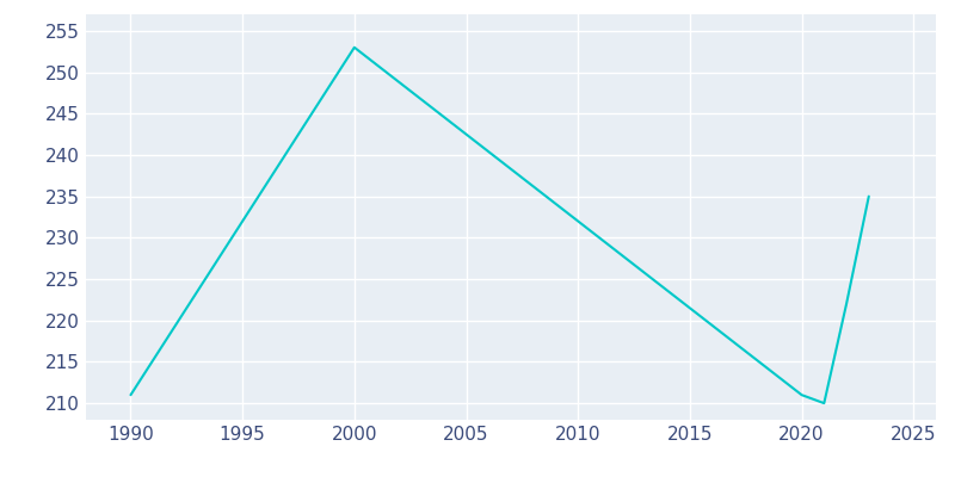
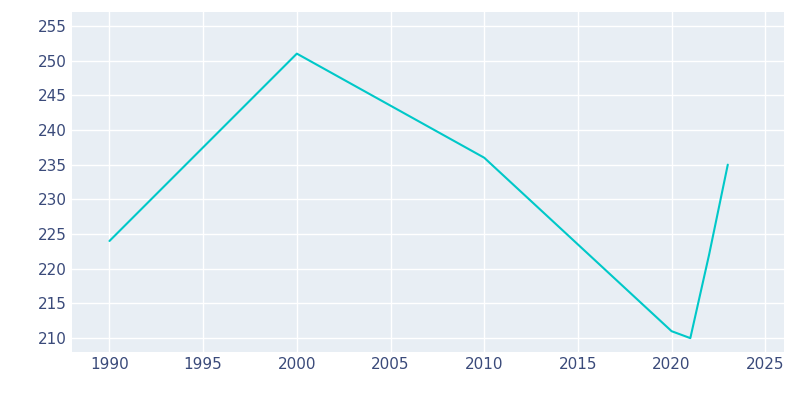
1990: 211 -> 224
2000: 253 -> 251
2010: 232 -> 236
